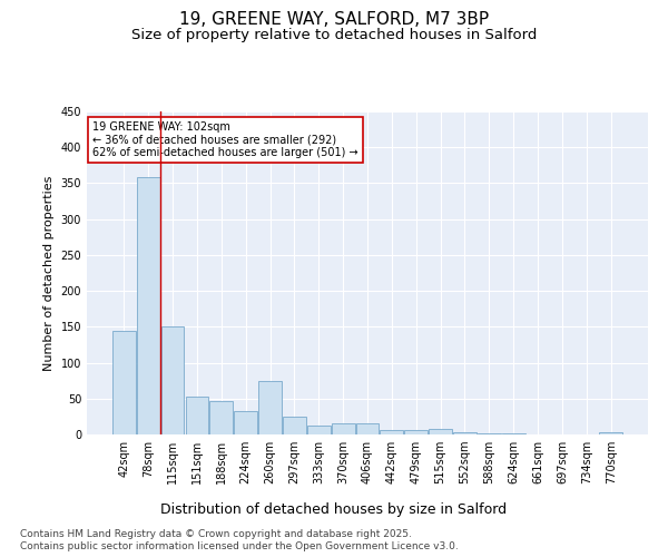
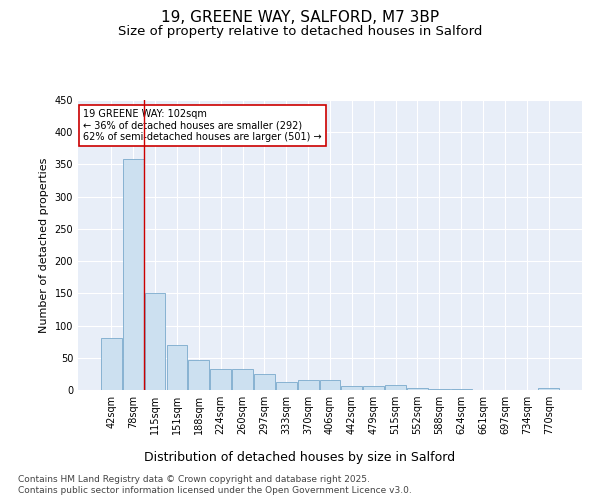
42sqm: 144 -> 80
151sqm: 52 -> 70
260sqm: 74 -> 32
